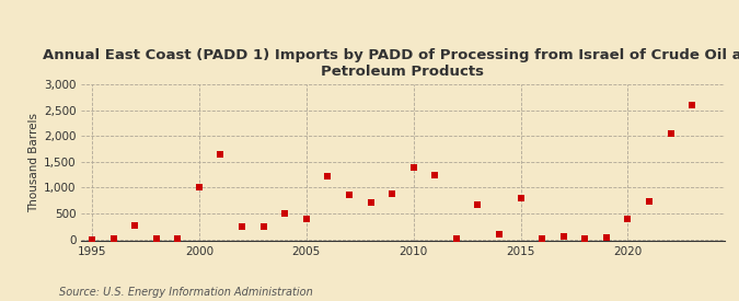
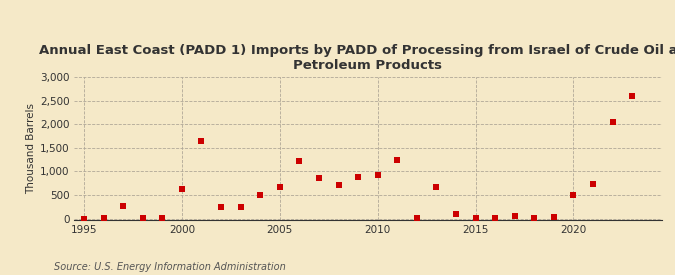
2000: 1,000 -> 630
2005: 400 -> 660
2010: 1,400 -> 920
2015: 800 -> 0
2020: 400 -> 510
